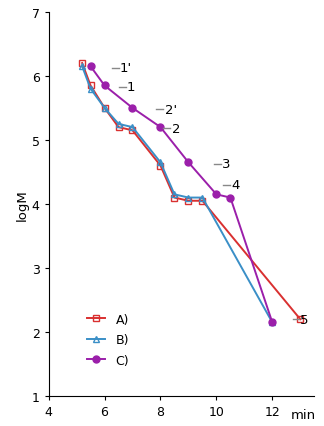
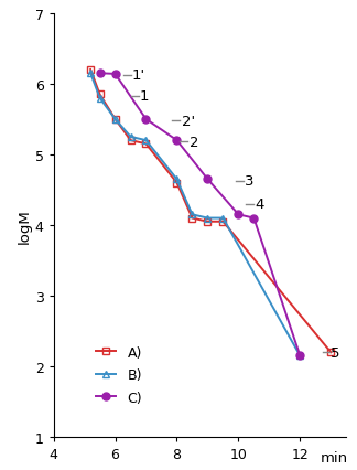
C)/6: 5.85 -> 6.14
